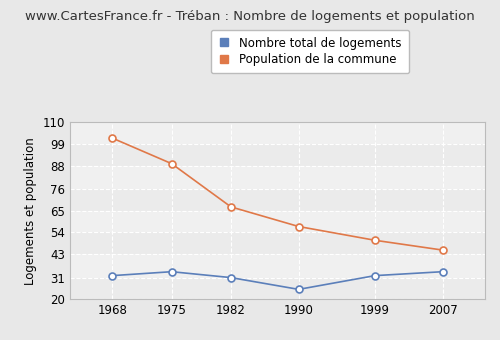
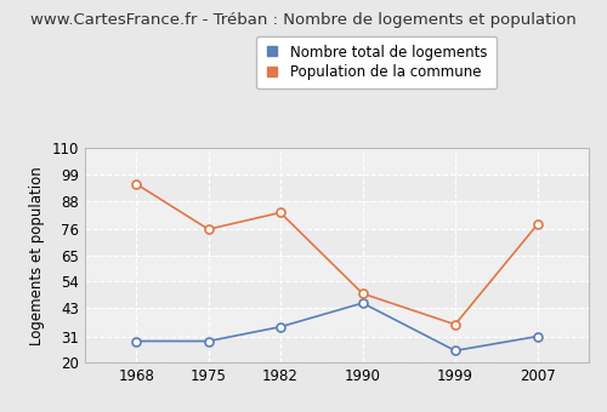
Nombre total de logements/1968: 32 -> 29
Population de la commune/1968: 102 -> 95
Nombre total de logements/1975: 34 -> 29
Population de la commune/1975: 89 -> 76
Nombre total de logements/1982: 31 -> 35
Population de la commune/1982: 67 -> 83
Nombre total de logements/1990: 25 -> 45
Population de la commune/1990: 57 -> 49
Nombre total de logements/1999: 32 -> 25
Population de la commune/1999: 50 -> 36
Nombre total de logements/2007: 34 -> 31
Population de la commune/2007: 45 -> 78
